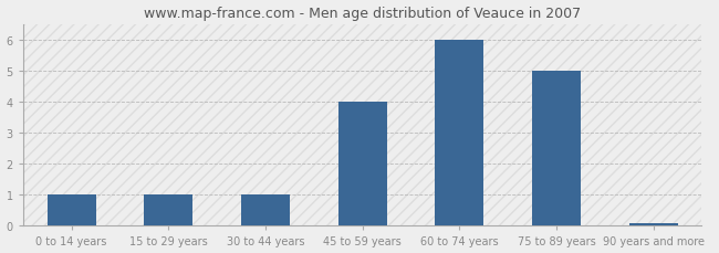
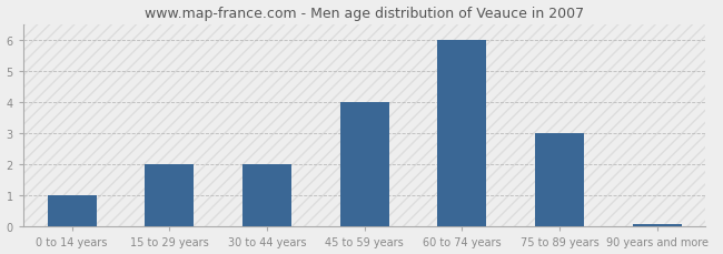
15 to 29 years: 1.00 -> 2.00
30 to 44 years: 1.00 -> 2.00
75 to 89 years: 5.00 -> 3.00
